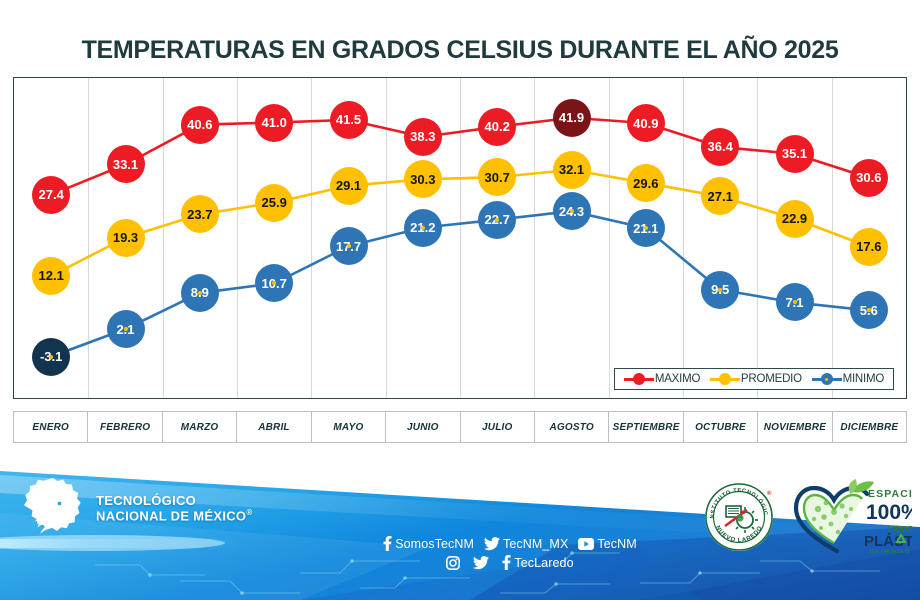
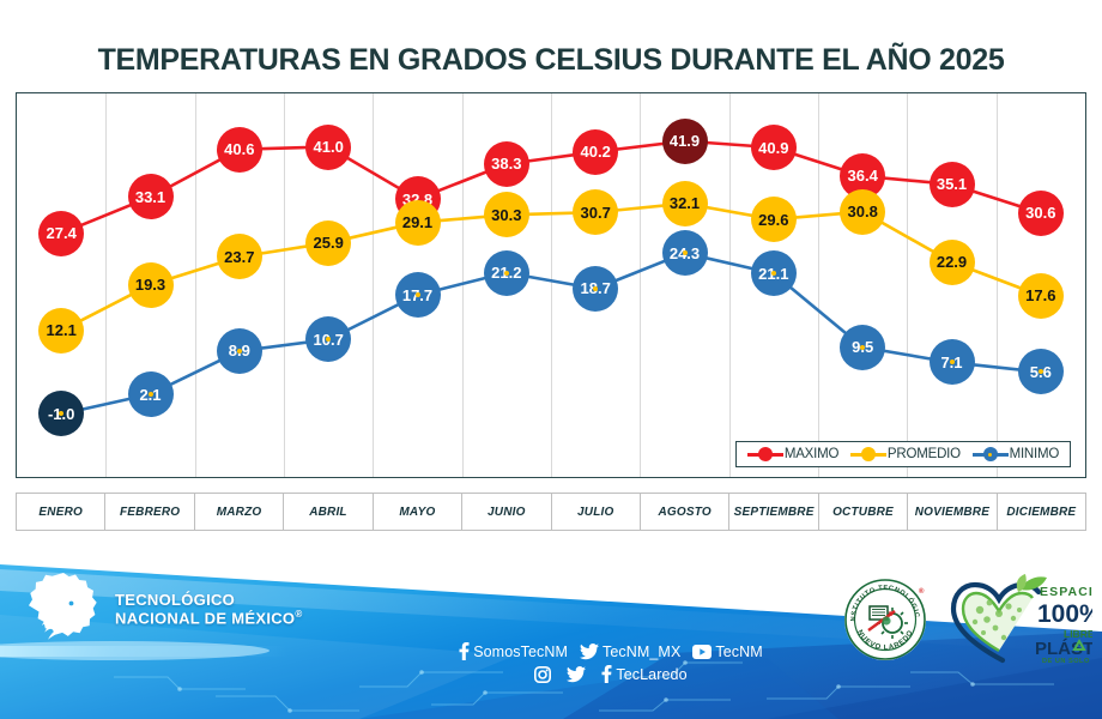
MINIMO/ENERO: -3.1 -> -1.0
MAXIMO/MAYO: 41.5 -> 32.8
MINIMO/JULIO: 22.7 -> 18.7
PROMEDIO/OCTUBRE: 27.1 -> 30.8
